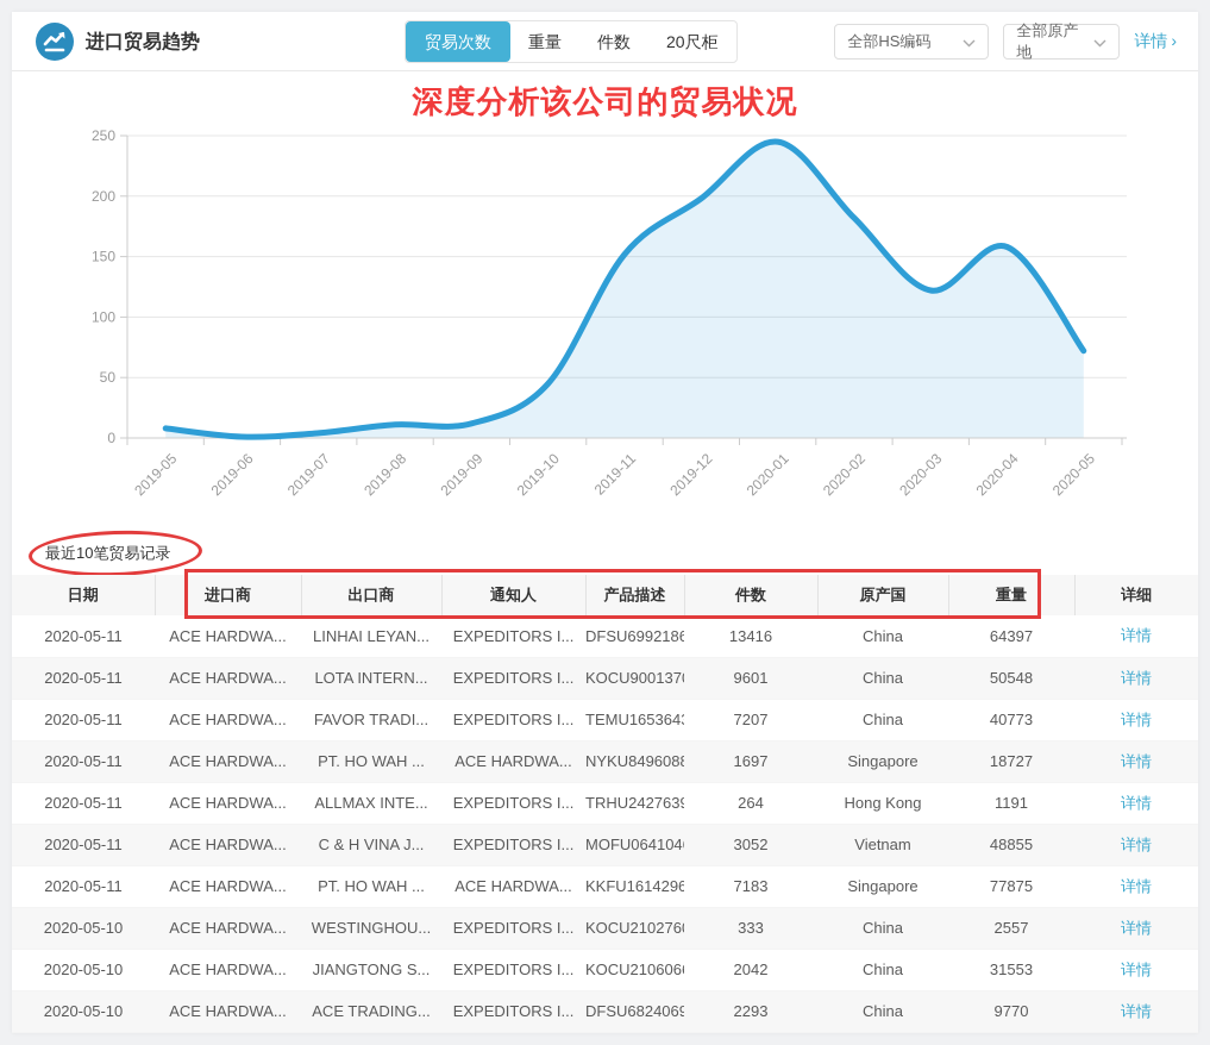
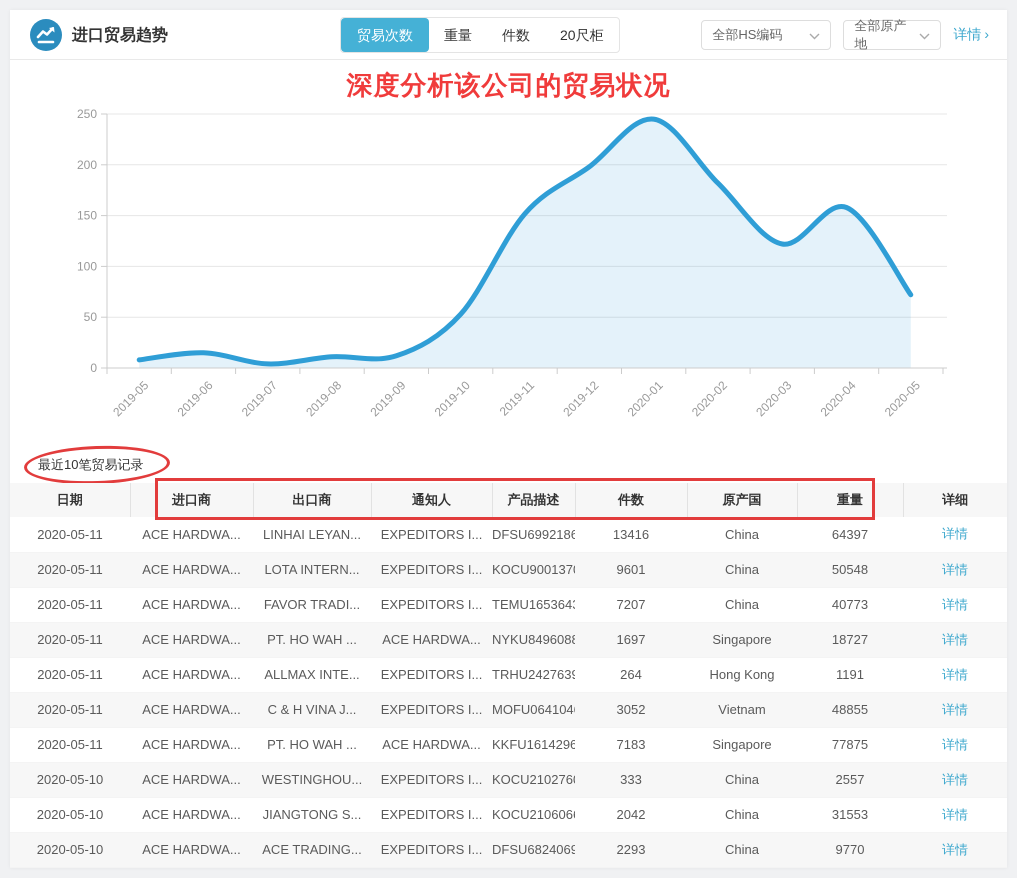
2019-06: 1 -> 15
2019-10: 45 -> 53
